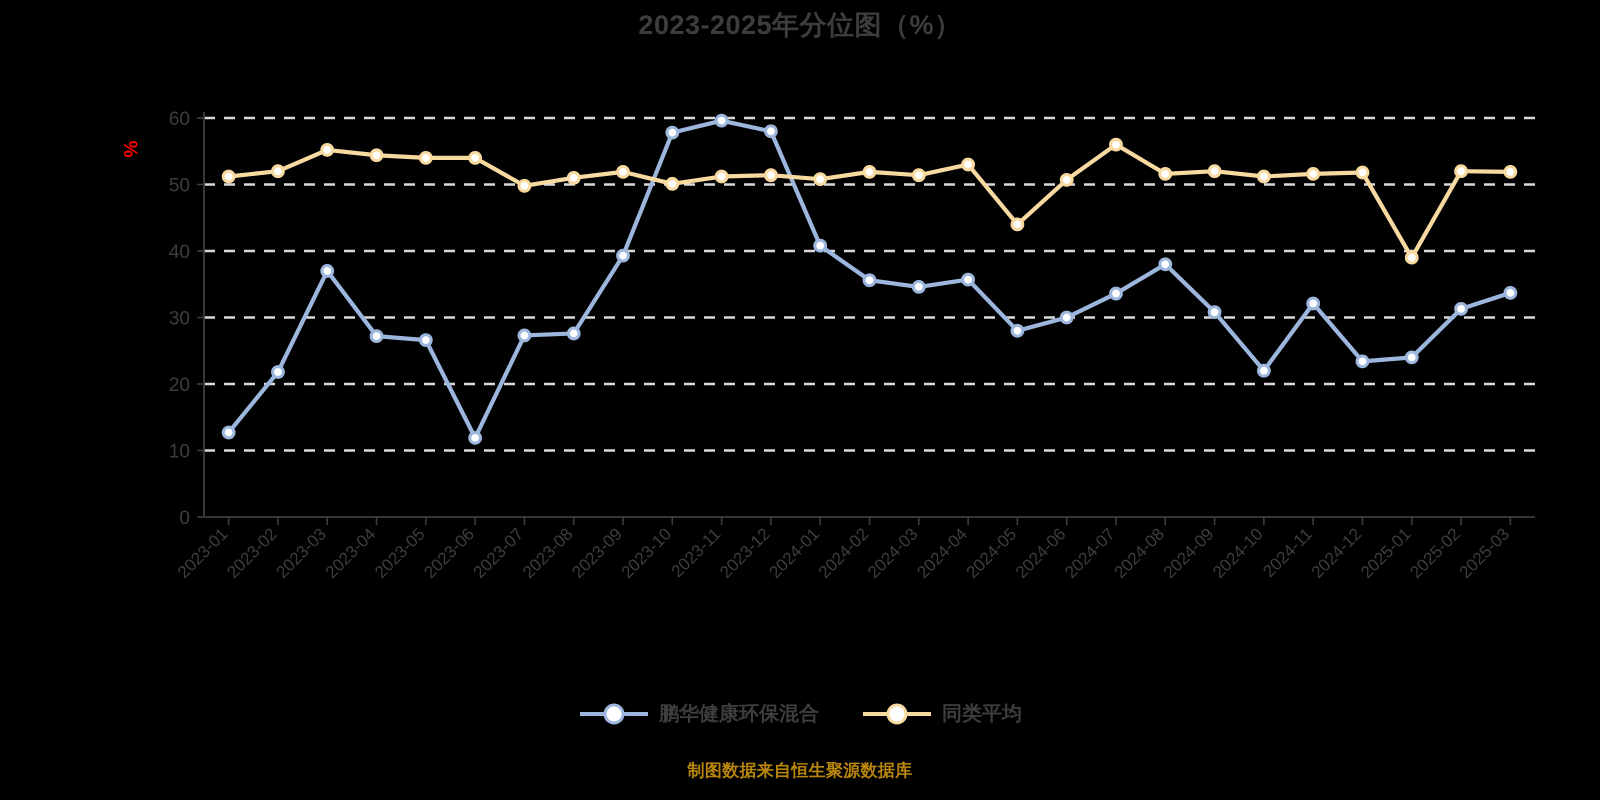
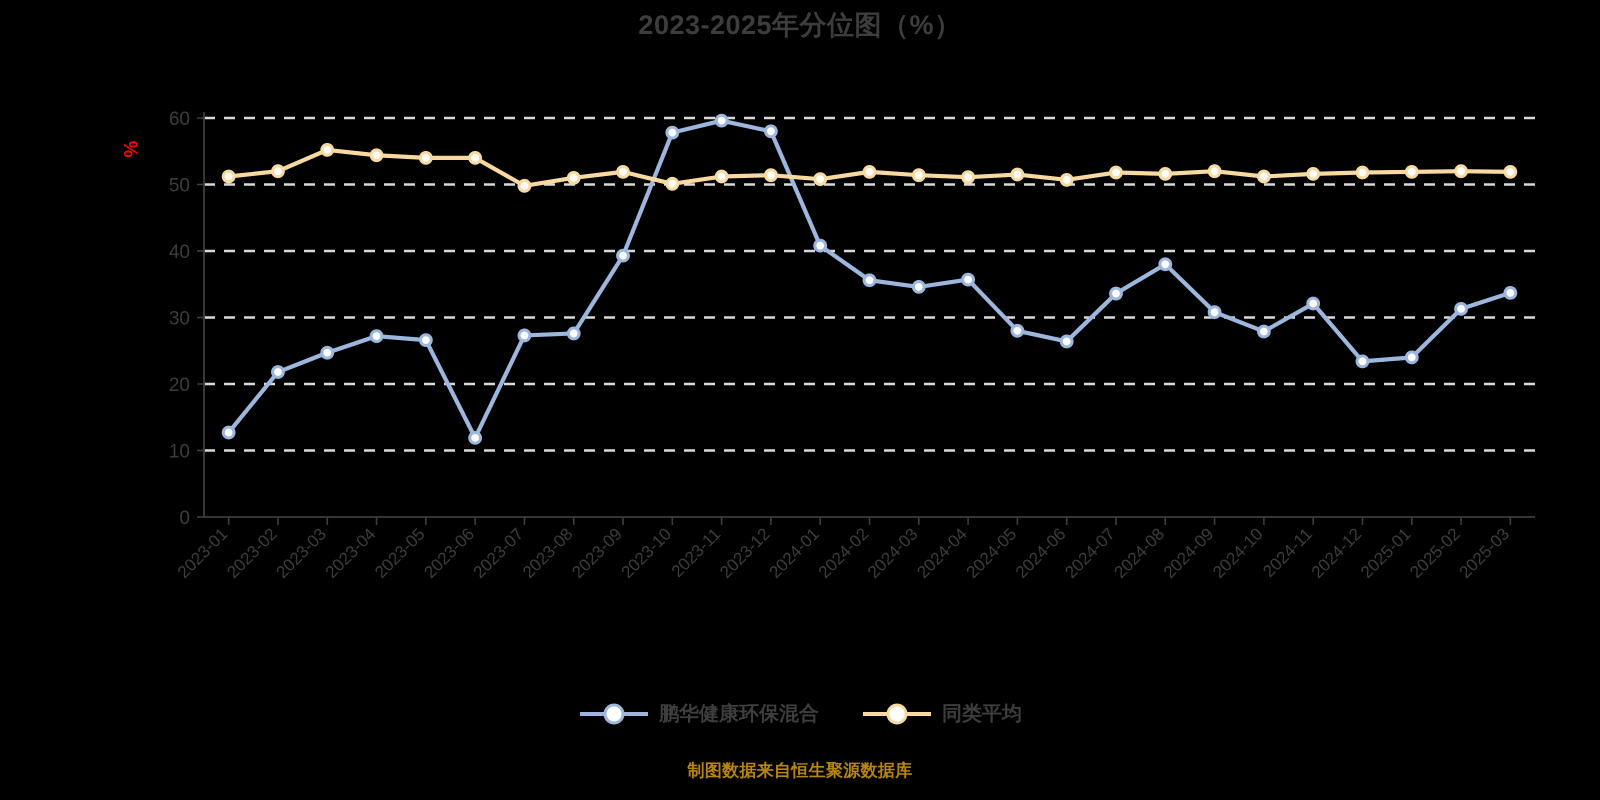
鹏华健康环保混合/2023-03: 37 -> 25
同类平均/2024-04: 53 -> 51
同类平均/2024-05: 44 -> 52
鹏华健康环保混合/2024-06: 30 -> 26
同类平均/2024-07: 56 -> 52
鹏华健康环保混合/2024-10: 22 -> 28
同类平均/2025-01: 39 -> 52
